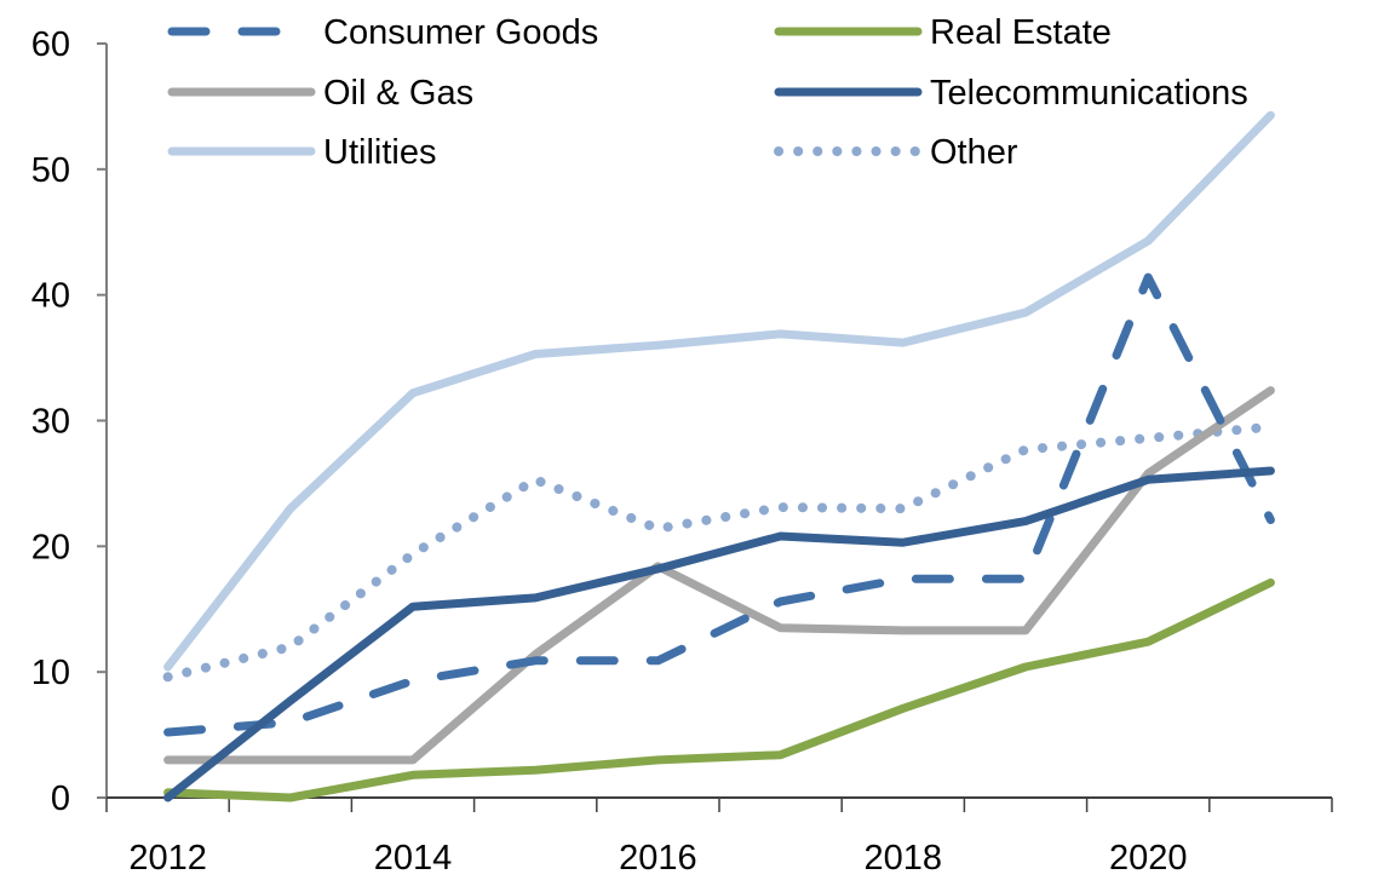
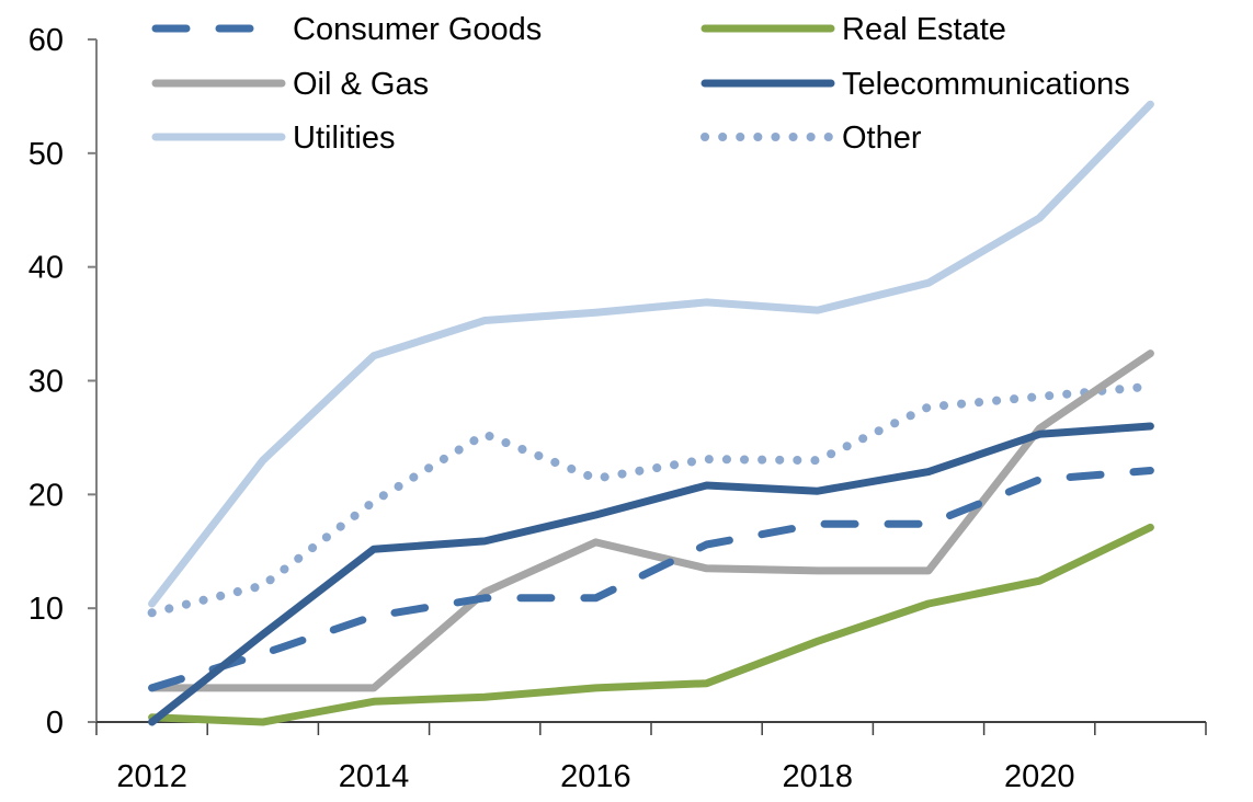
Consumer Goods/2012: 5.2 -> 3.0
Oil & Gas/2016: 18.4 -> 15.8
Consumer Goods/2020: 41.4 -> 21.3
